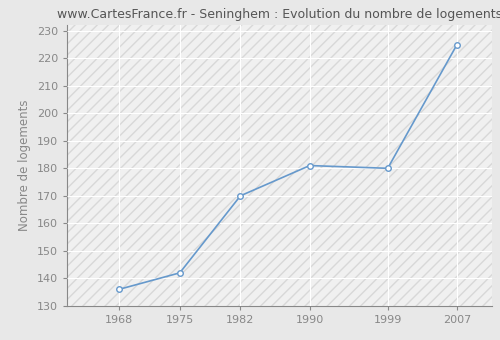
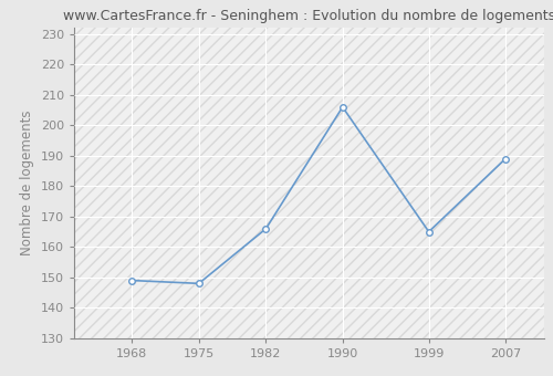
1968: 136 -> 149
1975: 142 -> 148
1982: 170 -> 166
1990: 181 -> 206
1999: 180 -> 165
2007: 225 -> 189
